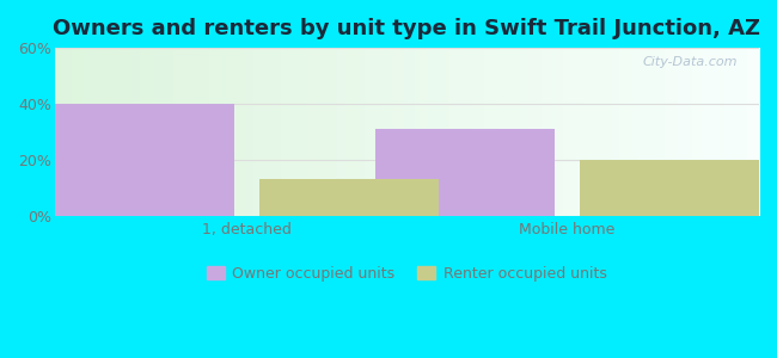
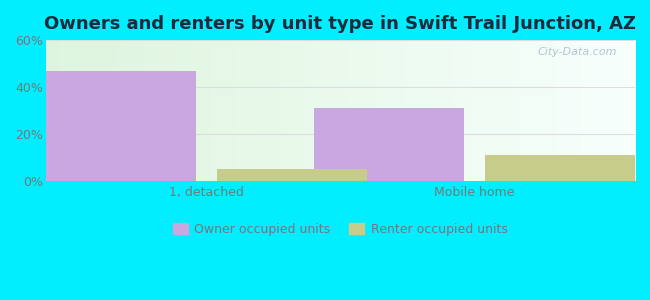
Owner occupied units/1, detached: 40% -> 47%
Renter occupied units/1, detached: 13% -> 5%
Renter occupied units/Mobile home: 20% -> 11%
